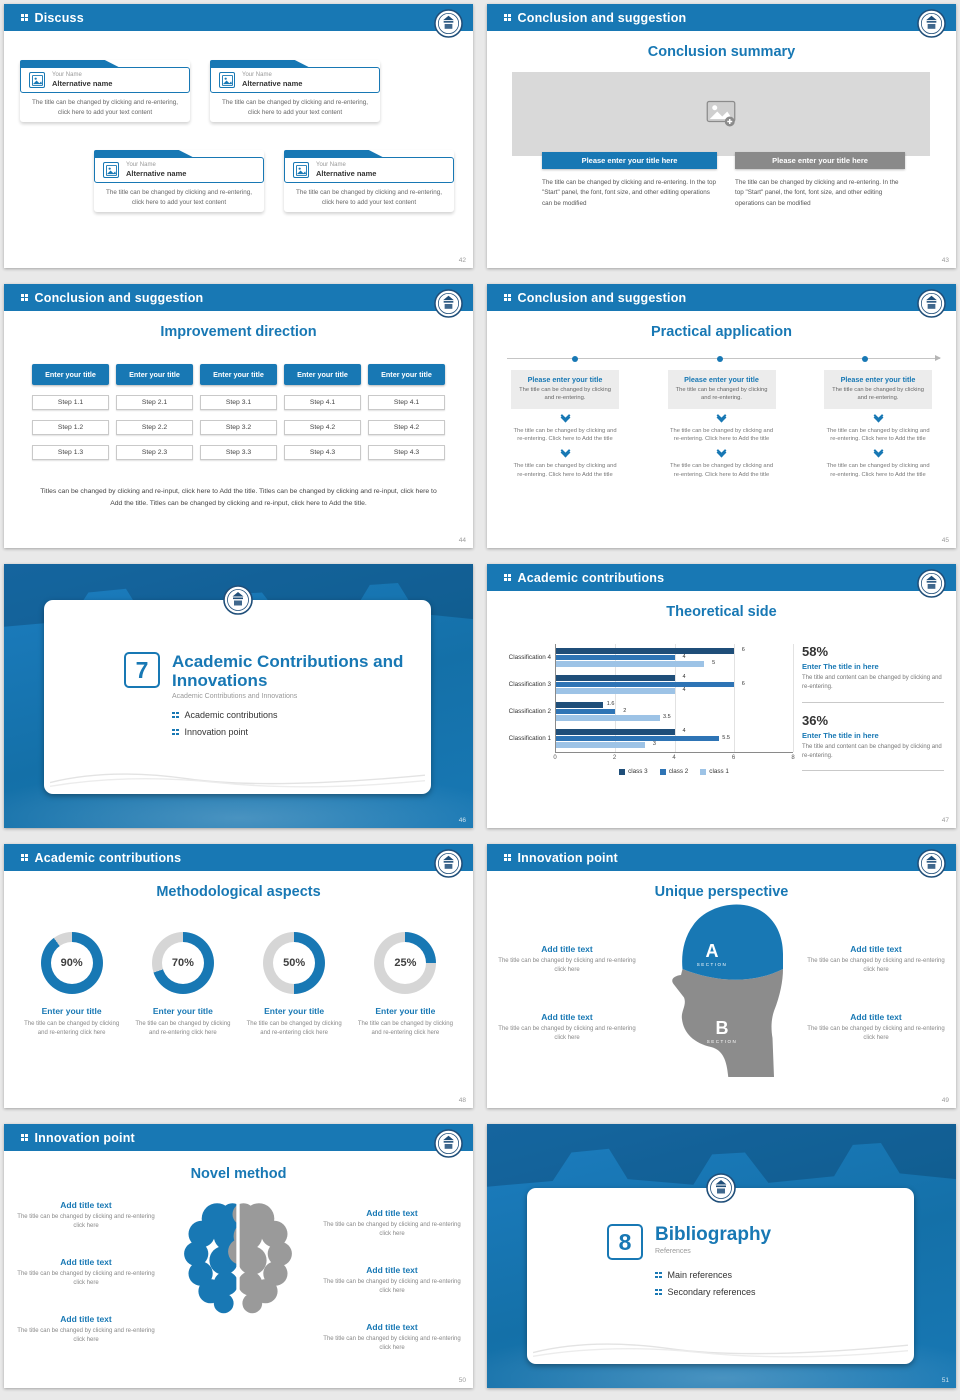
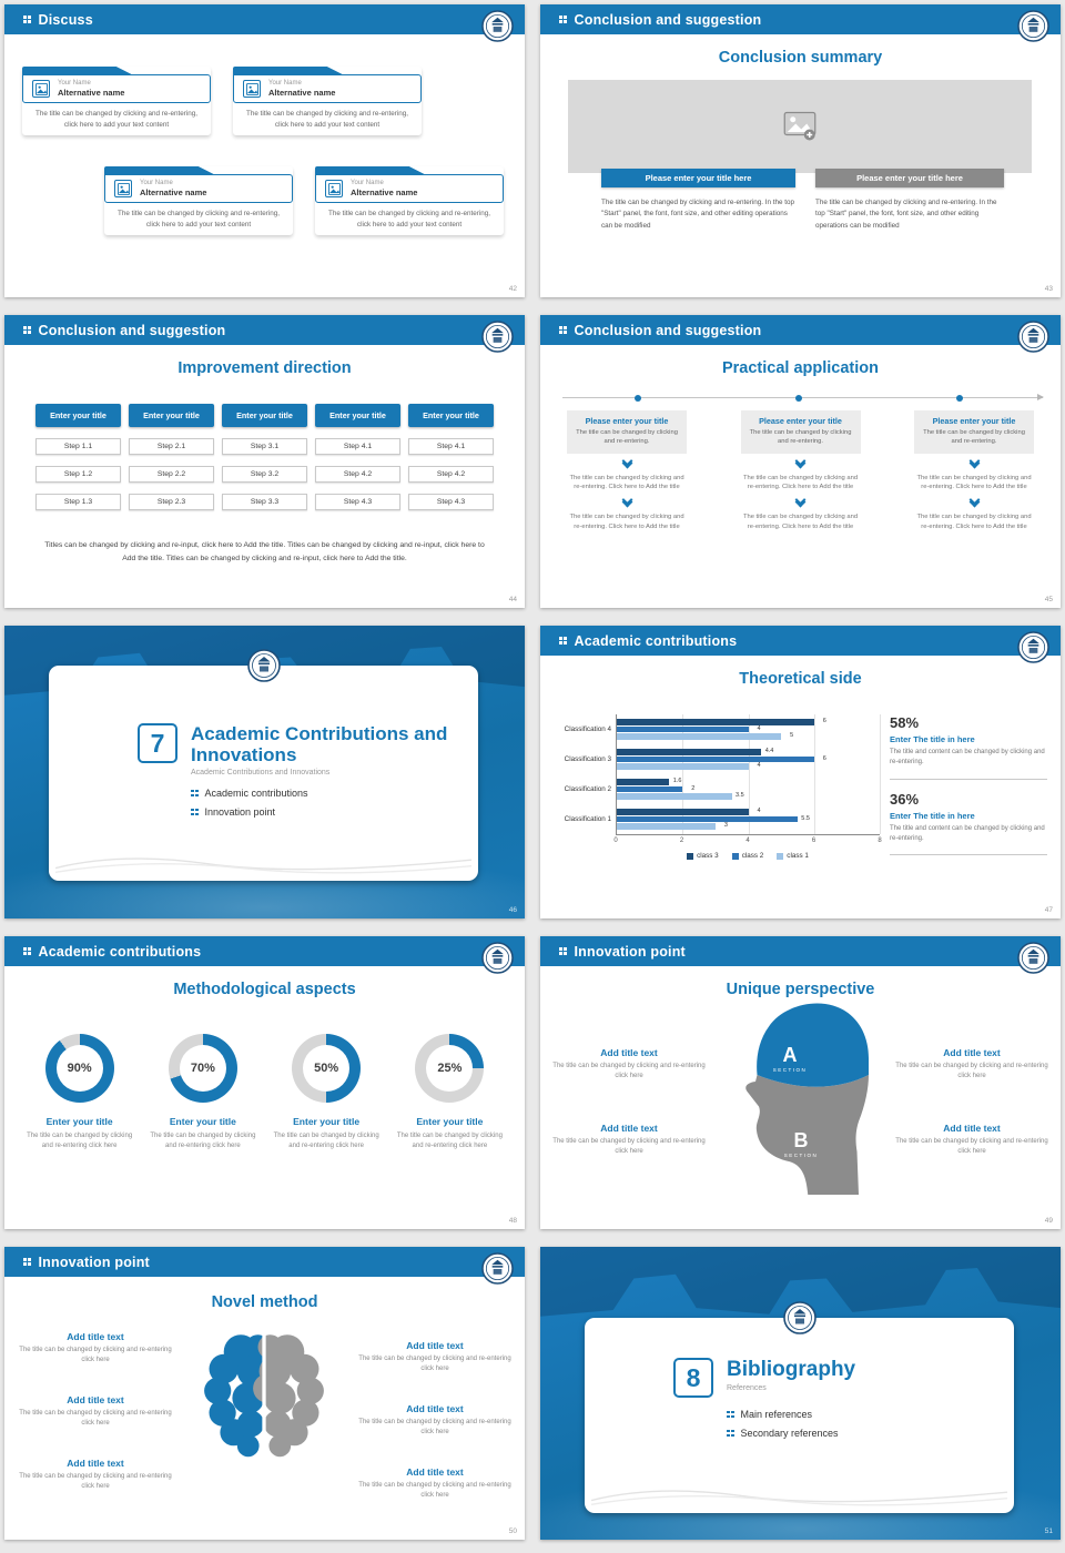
class 3/Classification 3: 4 -> 4.4
